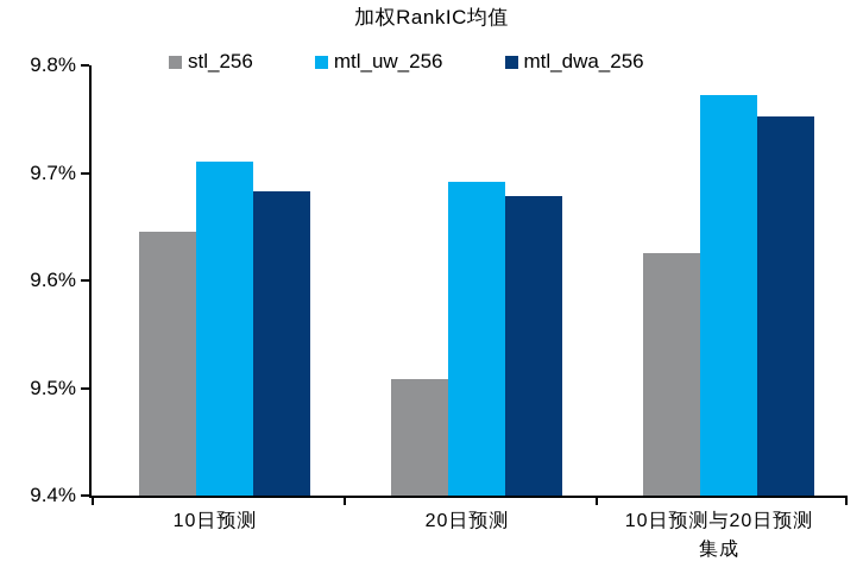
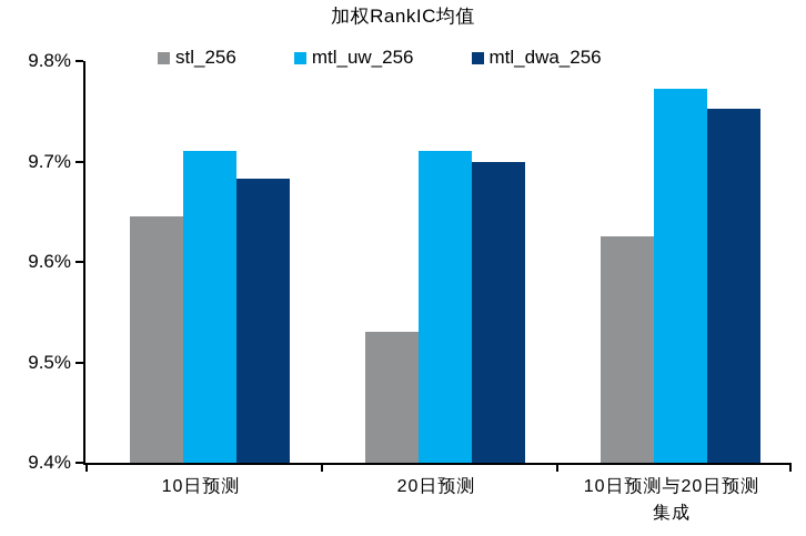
stl_256/20日预测: 9.51% -> 9.53%
mtl_uw_256/20日预测: 9.69% -> 9.71%
mtl_dwa_256/20日预测: 9.68% -> 9.70%
